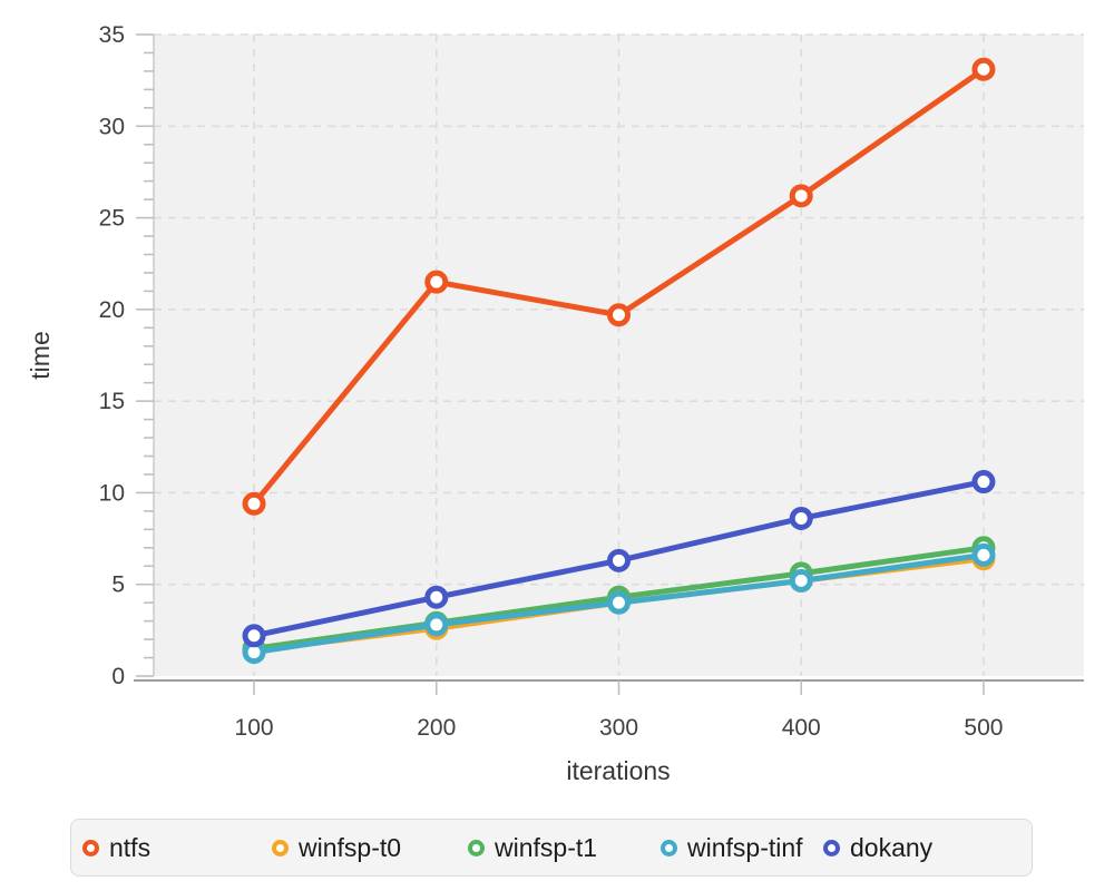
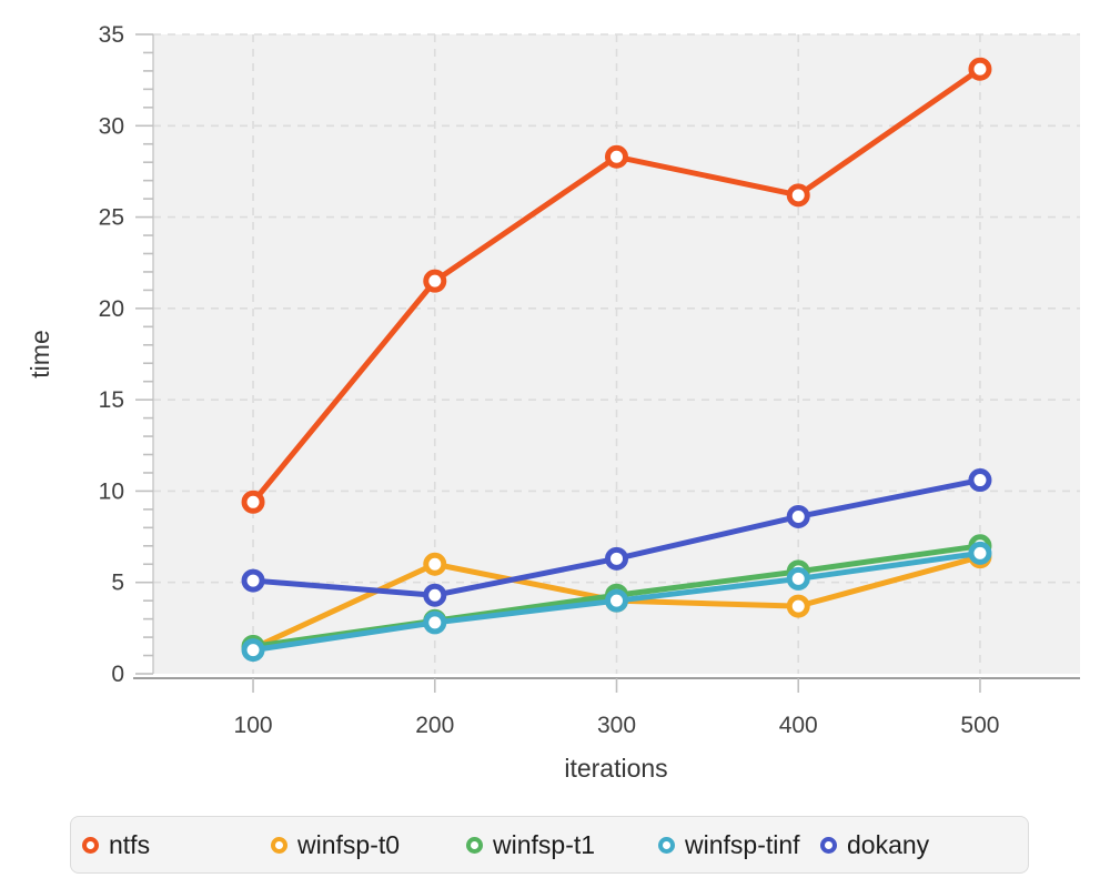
dokany/100: 2.2 -> 5.1
winfsp-t0/200: 2.6 -> 6.0
ntfs/300: 19.7 -> 28.3
winfsp-t0/400: 5.2 -> 3.7
